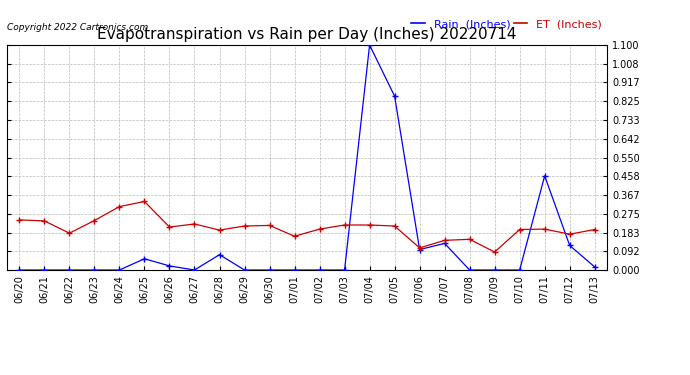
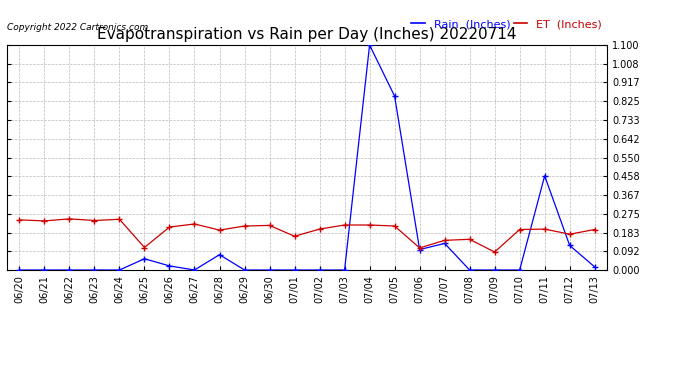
ET (Inches)/06/22: 0.180 -> 0.250
ET (Inches)/06/24: 0.310 -> 0.248
ET (Inches)/06/25: 0.335 -> 0.110
